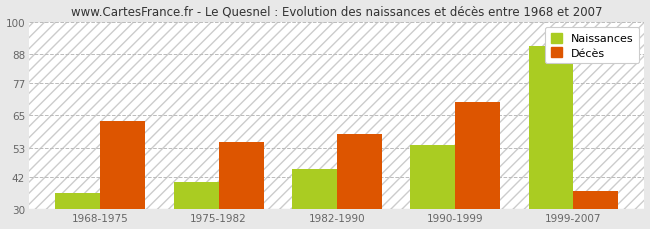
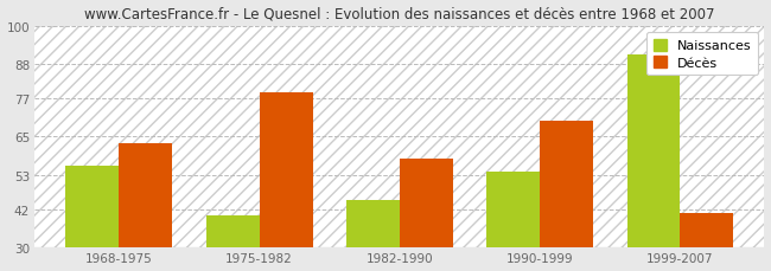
Naissances/1968-1975: 36 -> 56
Décès/1975-1982: 55 -> 79
Décès/1999-2007: 37 -> 41
